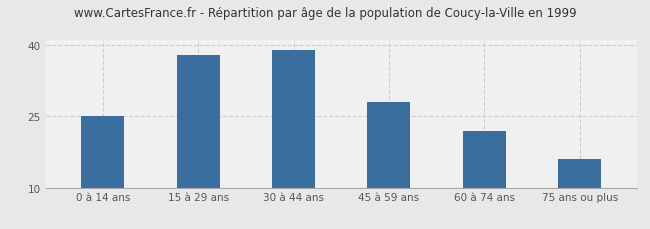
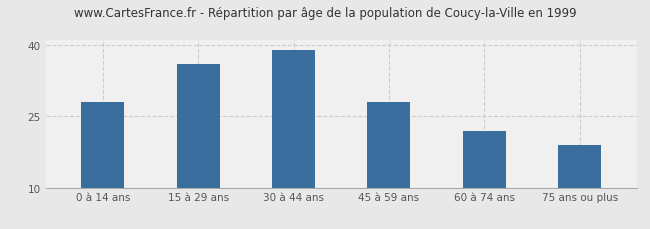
0 à 14 ans: 25 -> 28
15 à 29 ans: 38 -> 36
75 ans ou plus: 16 -> 19
